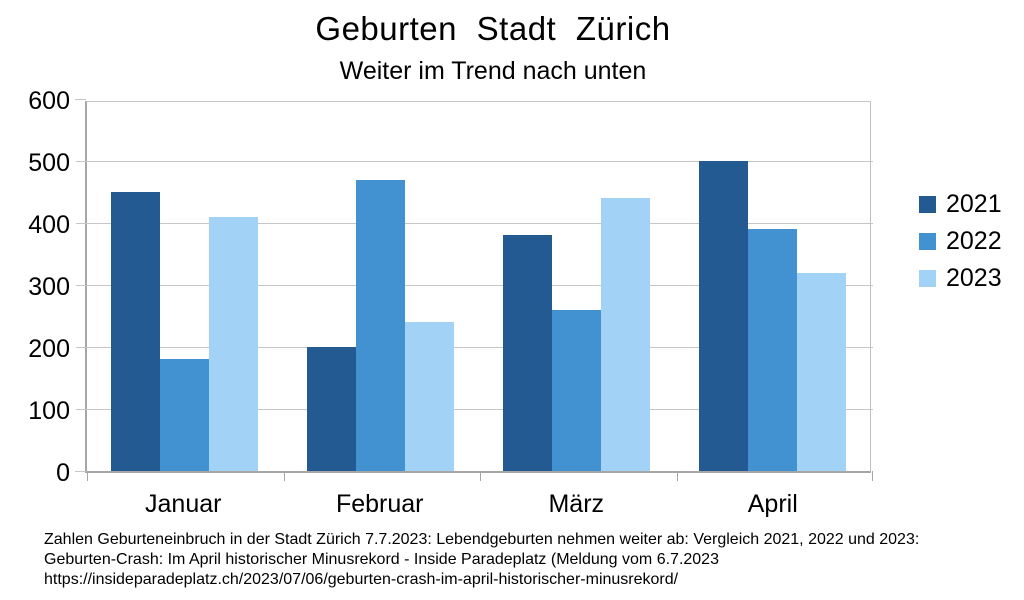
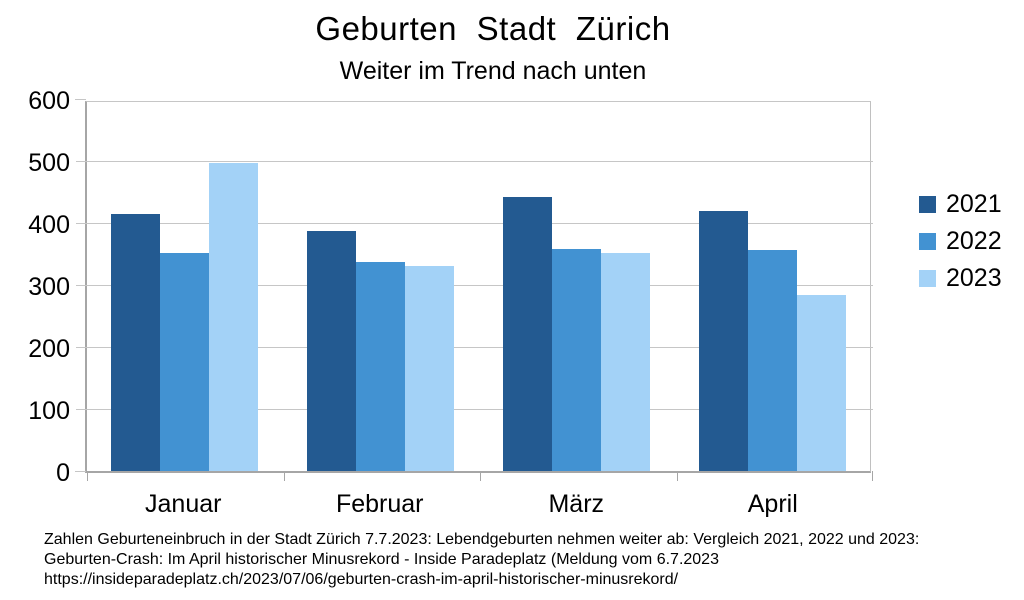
2021/Januar: 450 -> 410
2022/Januar: 180 -> 350
2023/Januar: 410 -> 500
2021/Februar: 200 -> 390
2022/Februar: 470 -> 340
2023/Februar: 240 -> 330
2021/März: 380 -> 440
2022/März: 260 -> 360
2023/März: 440 -> 350
2021/April: 500 -> 420
2022/April: 390 -> 360
2023/April: 320 -> 280
